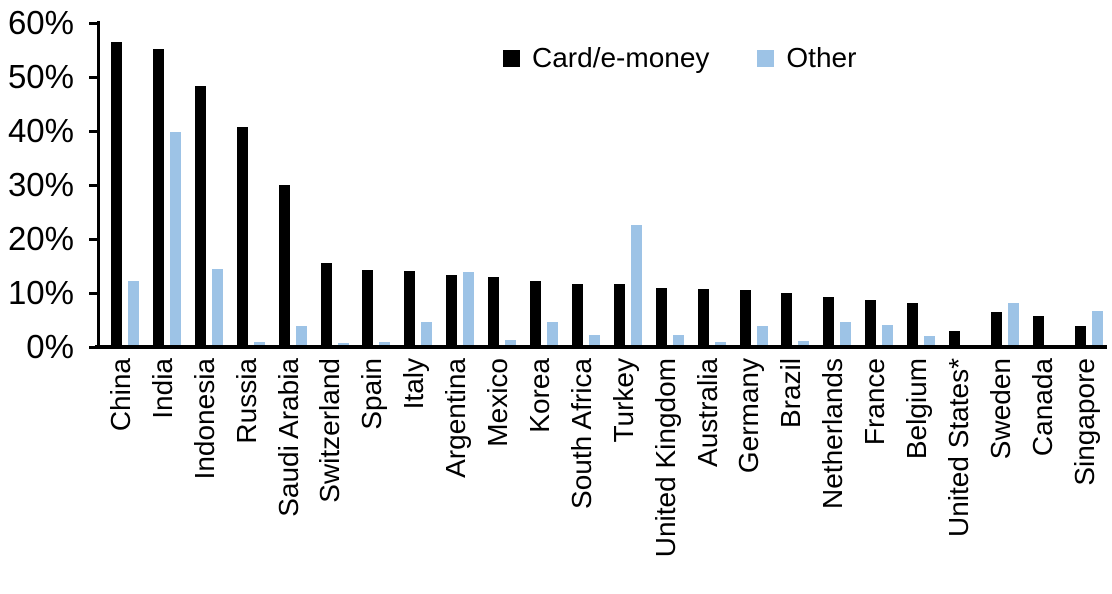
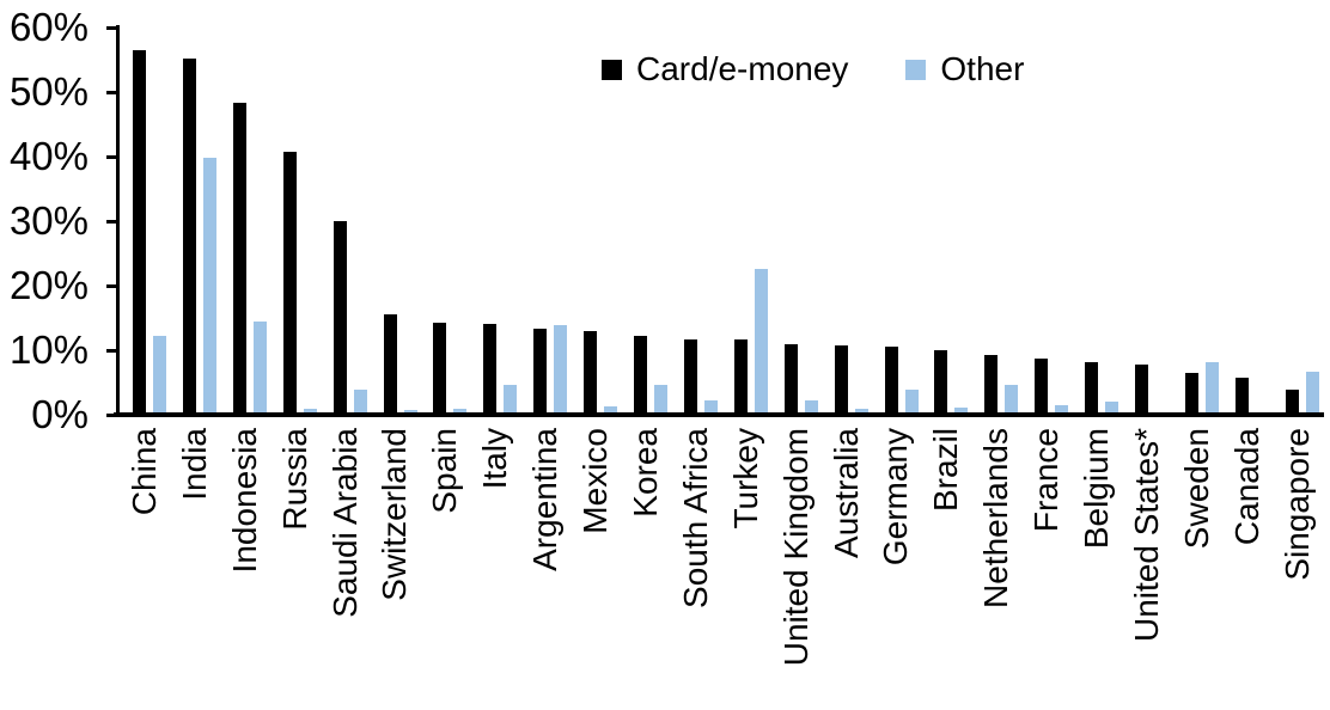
Other/France: 4% -> 2%
Card/e-money/United States*: 3% -> 8%
